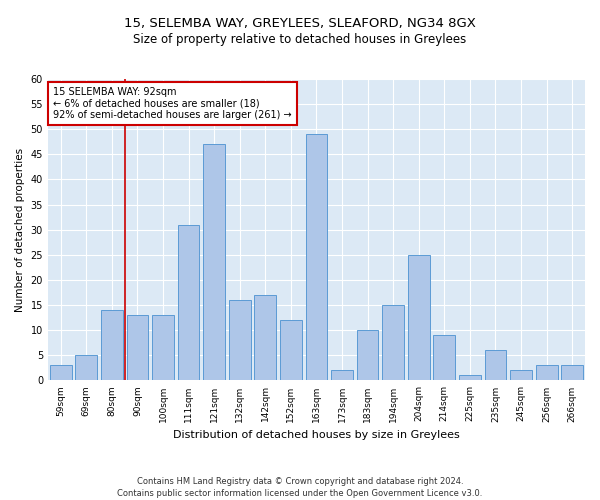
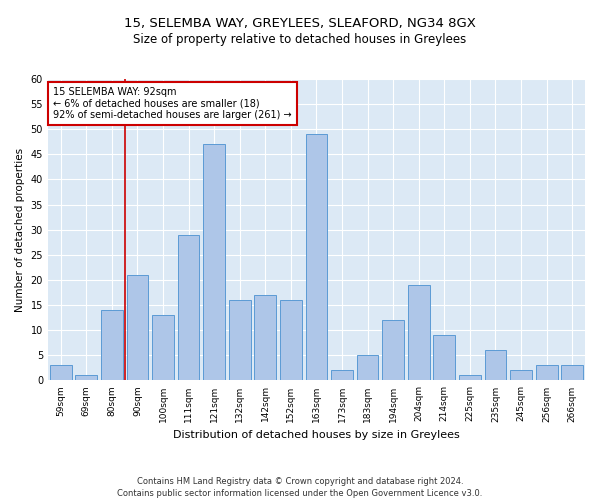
69sqm: 5 -> 1
90sqm: 13 -> 21
111sqm: 31 -> 29
152sqm: 12 -> 16
183sqm: 10 -> 5
194sqm: 15 -> 12
204sqm: 25 -> 19
